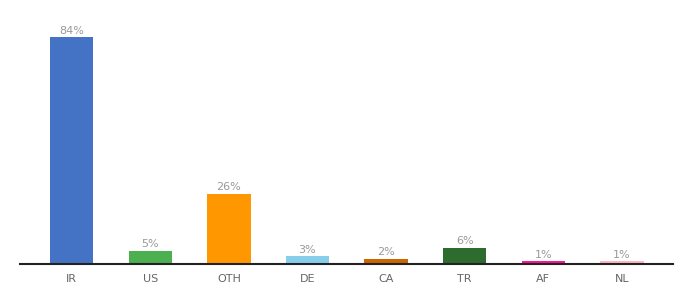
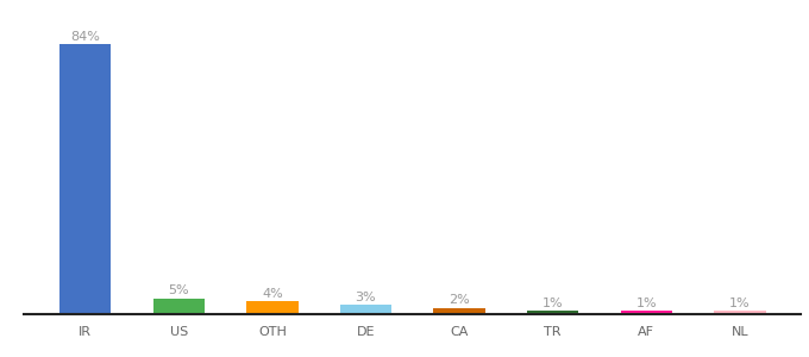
OTH: 26% -> 4%
TR: 6% -> 1%
